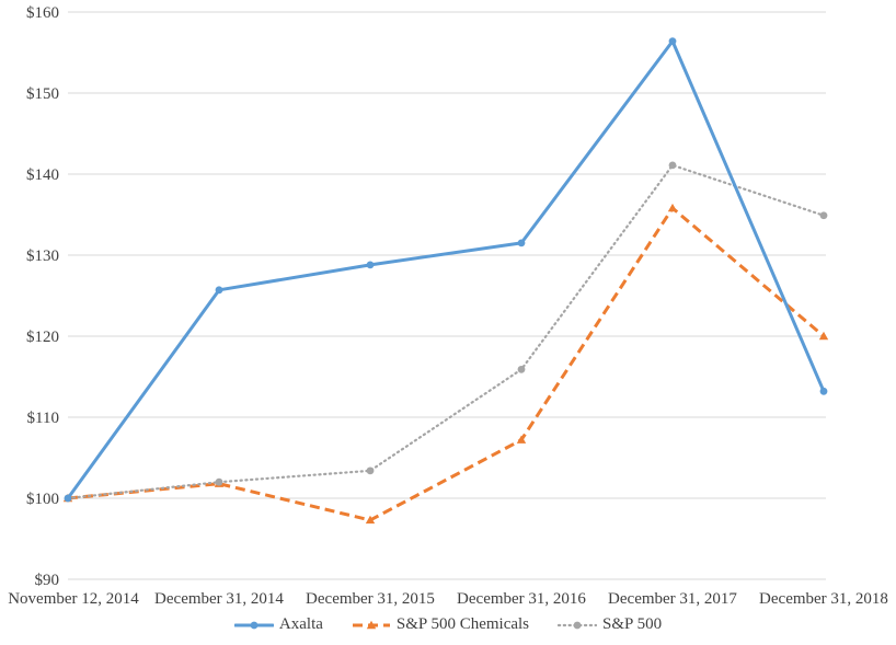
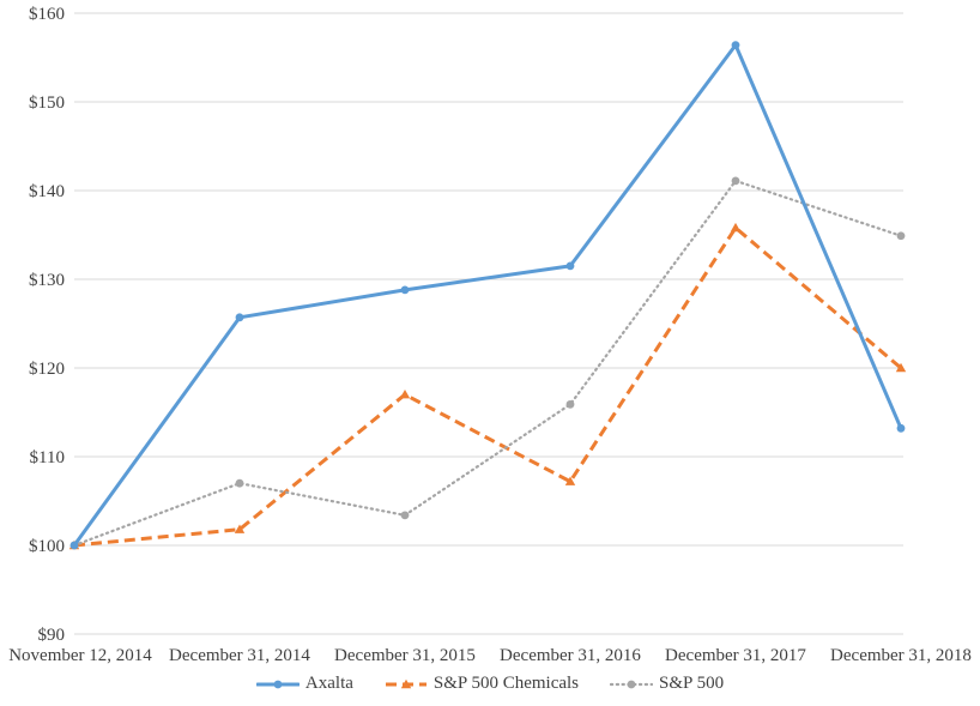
S&P 500/December 31, 2014: $102 -> $107
S&P 500 Chemicals/December 31, 2015: $97 -> $117
